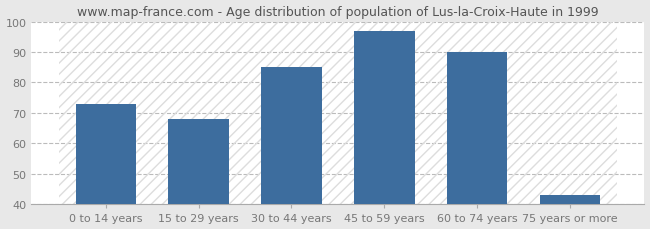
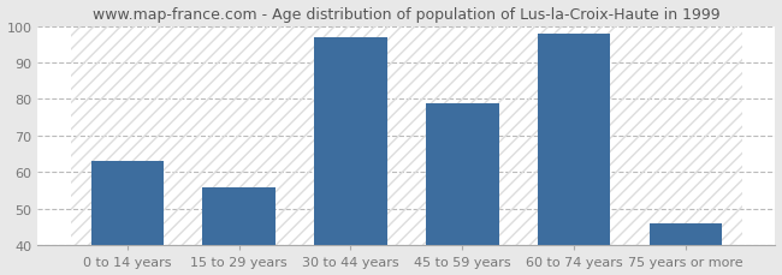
0 to 14 years: 73 -> 63
15 to 29 years: 68 -> 56
30 to 44 years: 85 -> 97
45 to 59 years: 97 -> 79
60 to 74 years: 90 -> 98
75 years or more: 43 -> 46
